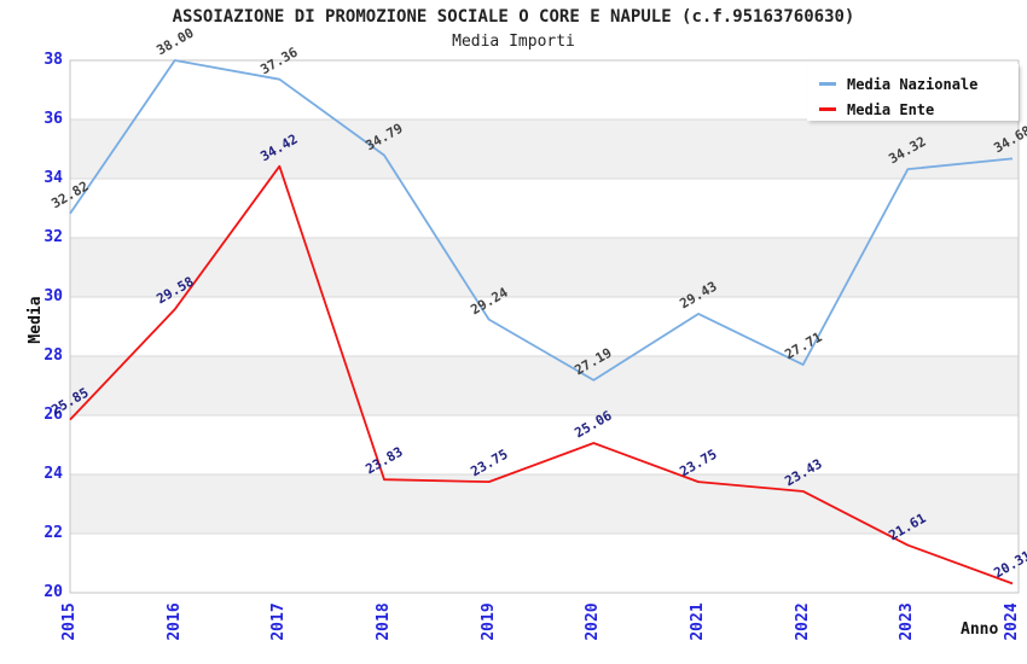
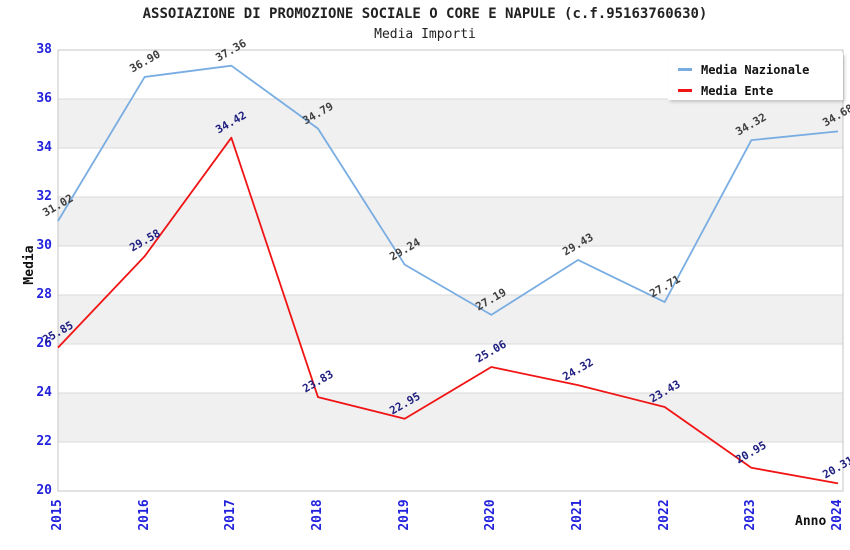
Media Nazionale/2015: 32.82 -> 31.02
Media Nazionale/2016: 38.00 -> 36.90
Media Ente/2019: 23.75 -> 22.95
Media Ente/2021: 23.75 -> 24.32
Media Ente/2023: 21.61 -> 20.95
